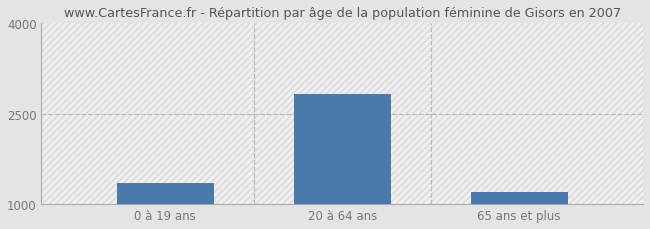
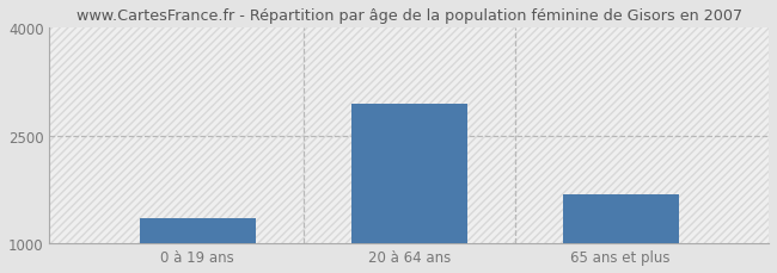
20 à 64 ans: 2820 -> 2940
65 ans et plus: 1200 -> 1680
